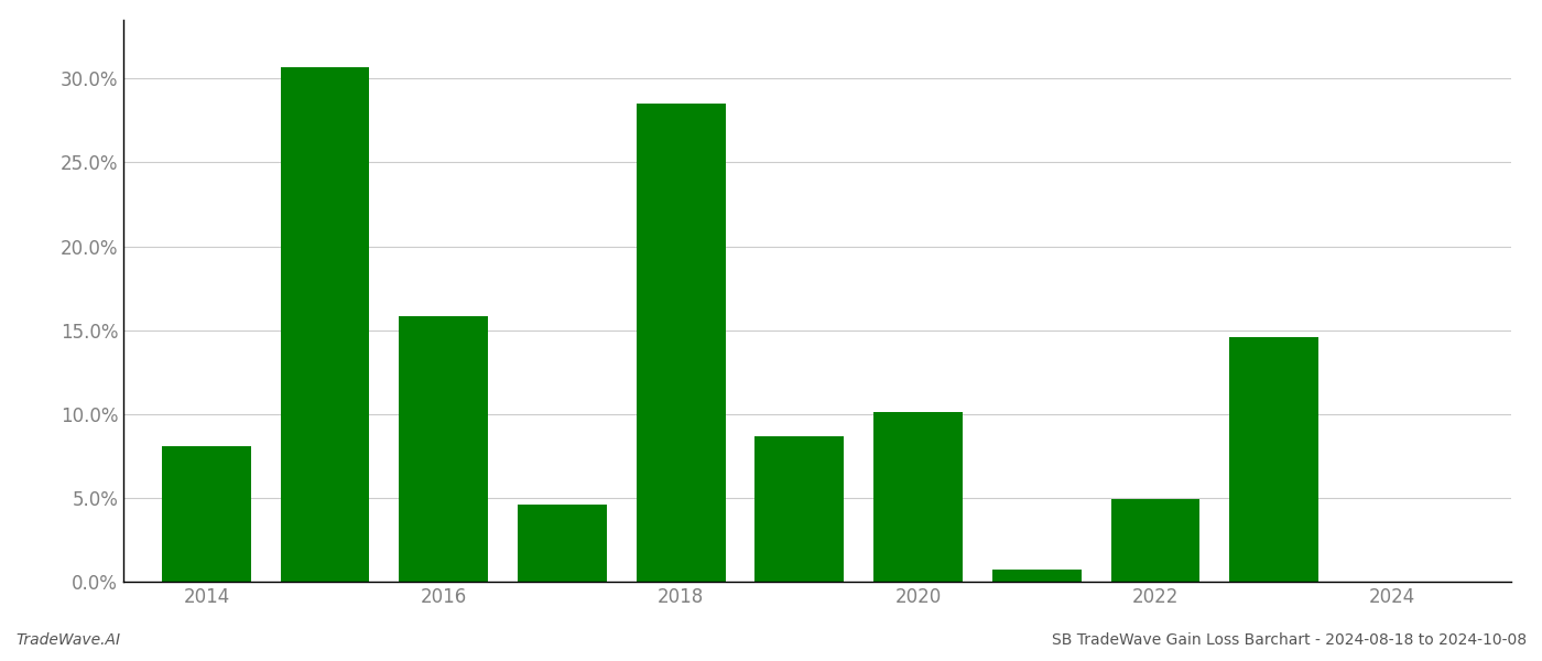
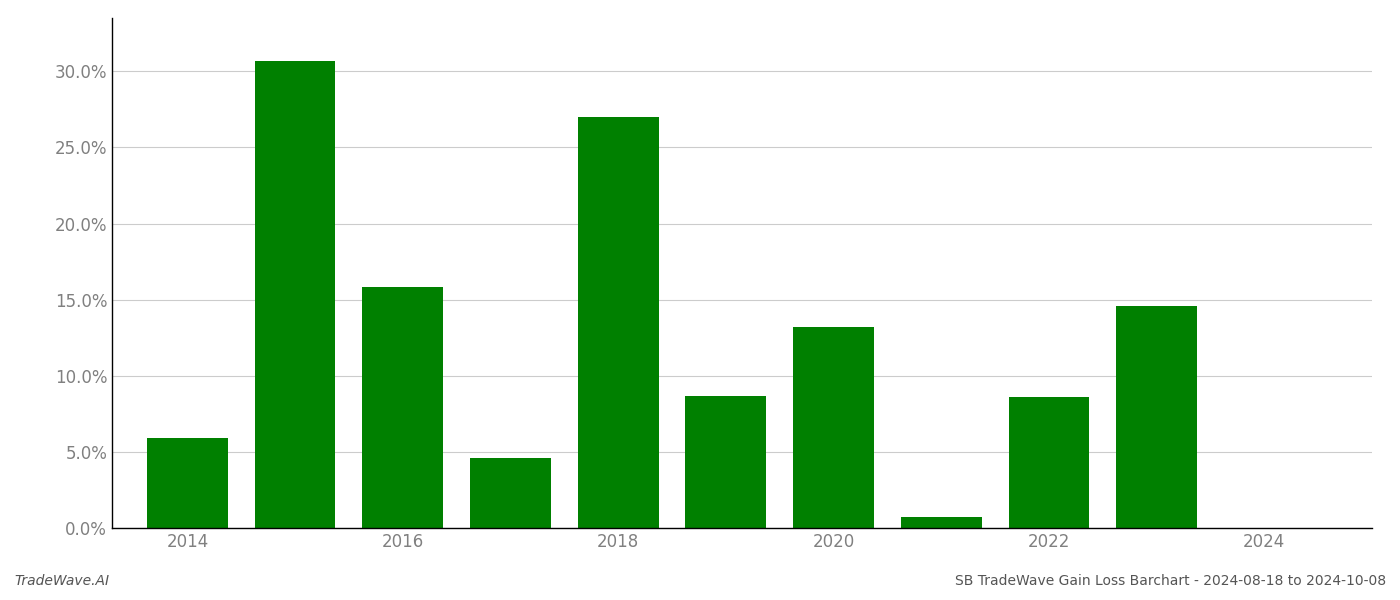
2014: 8.1% -> 5.9%
2018: 28.5% -> 27.0%
2020: 10.1% -> 13.2%
2022: 4.9% -> 8.6%
